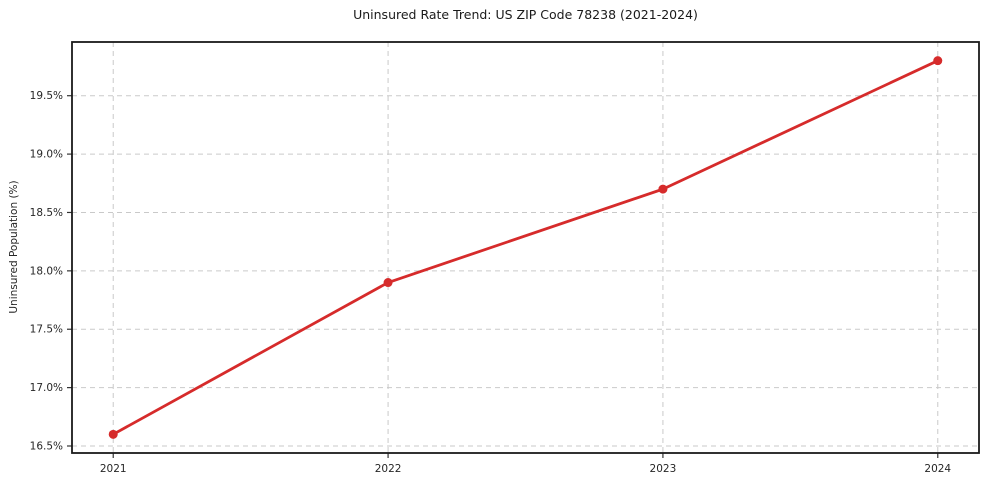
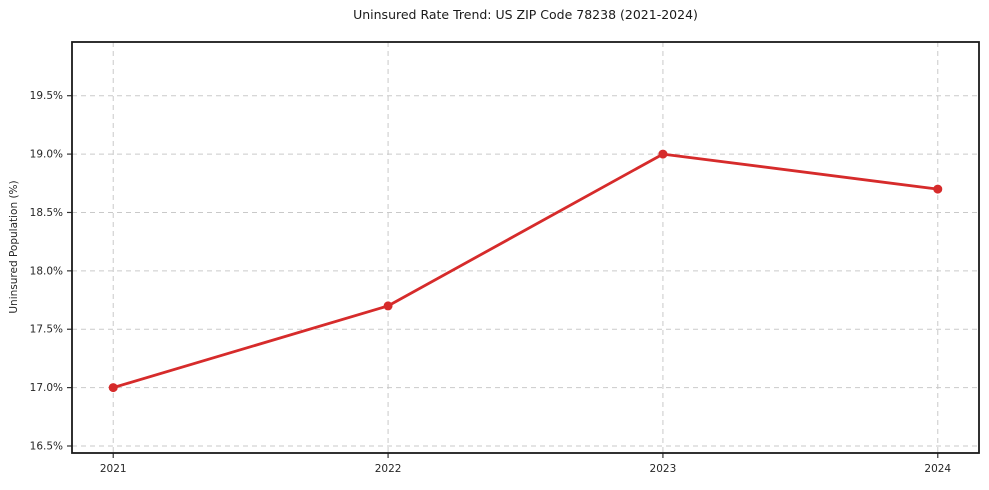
2021: 16.6% -> 17.0%
2022: 17.9% -> 17.7%
2023: 18.7% -> 19.0%
2024: 19.8% -> 18.7%
